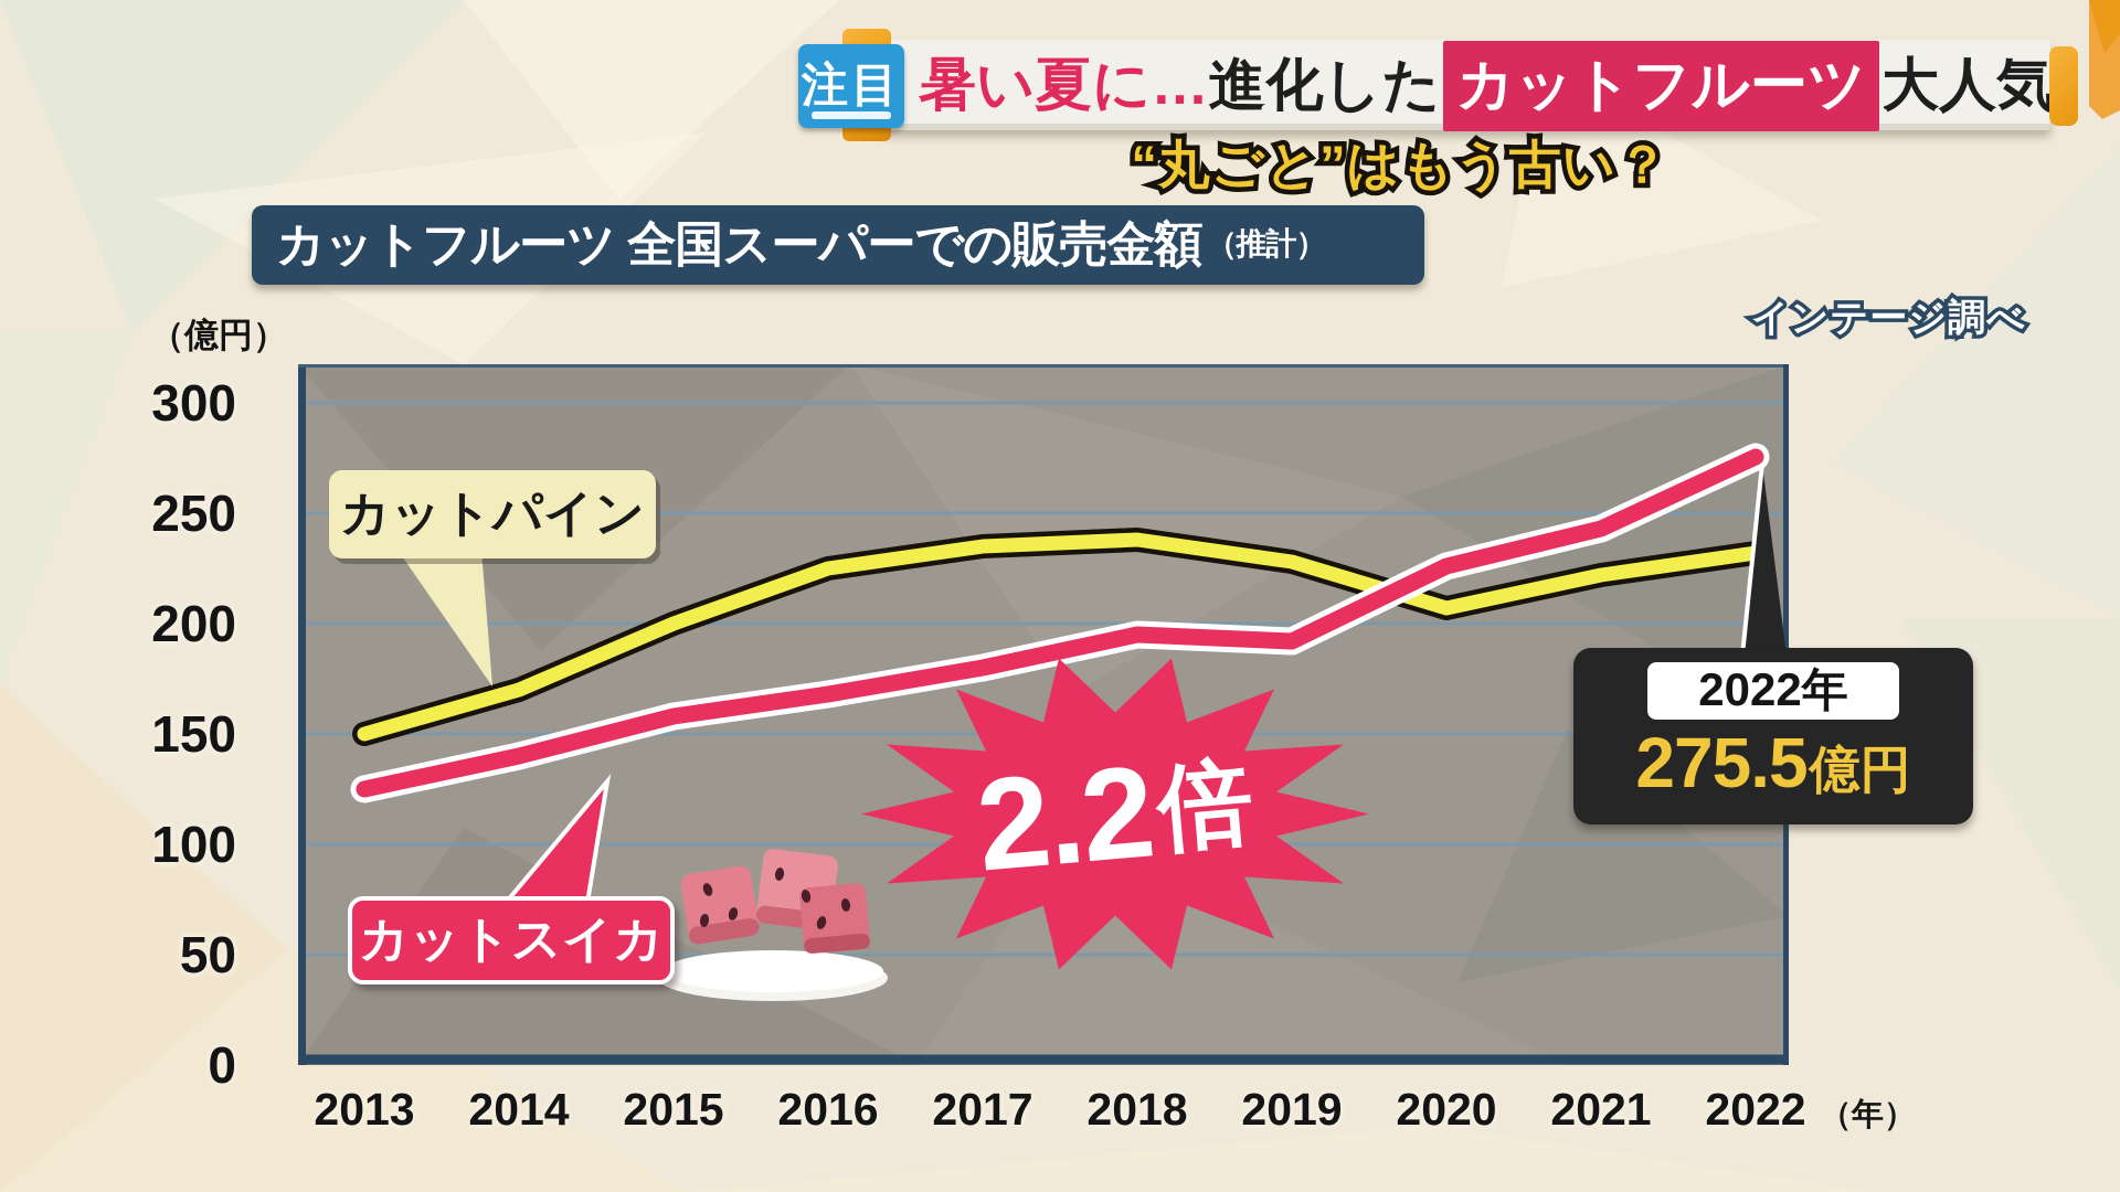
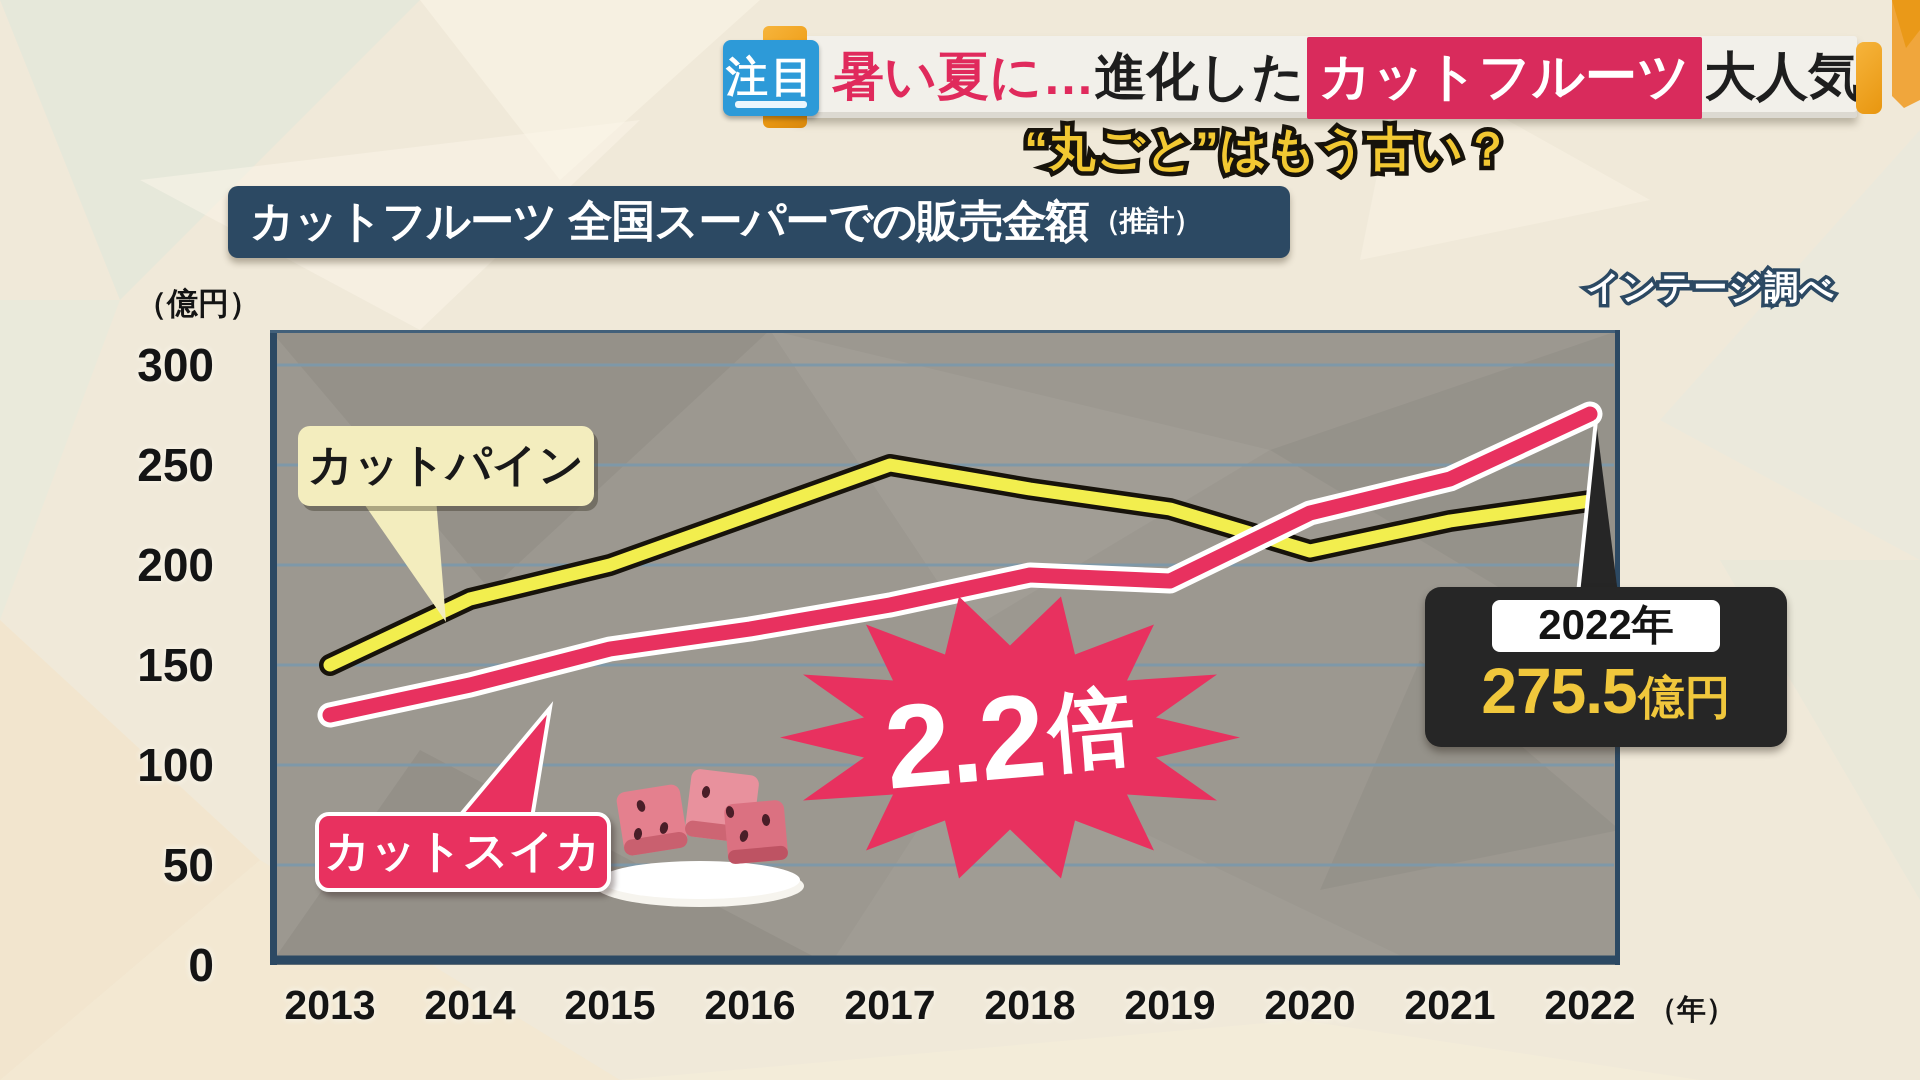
カットパイン/2014: 170 -> 183
カットパイン/2017: 235 -> 250
